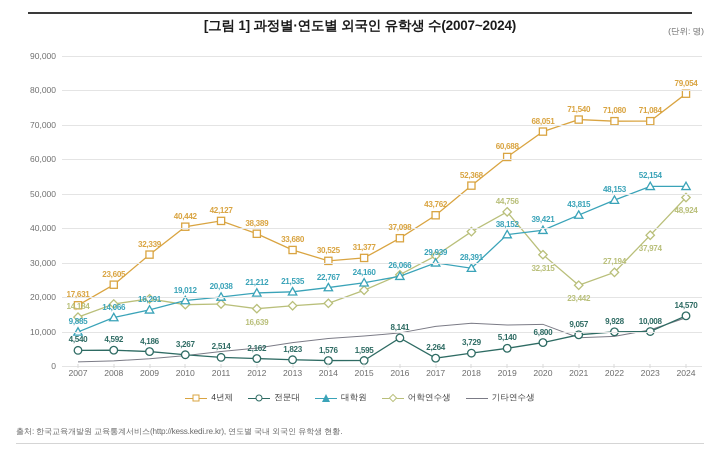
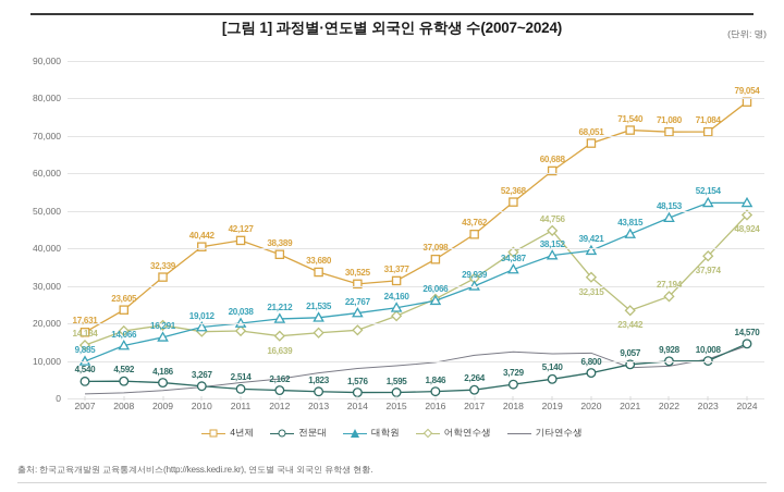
전문대/2016: 8,141 -> 1,846
대학원/2018: 28,391 -> 34,387
